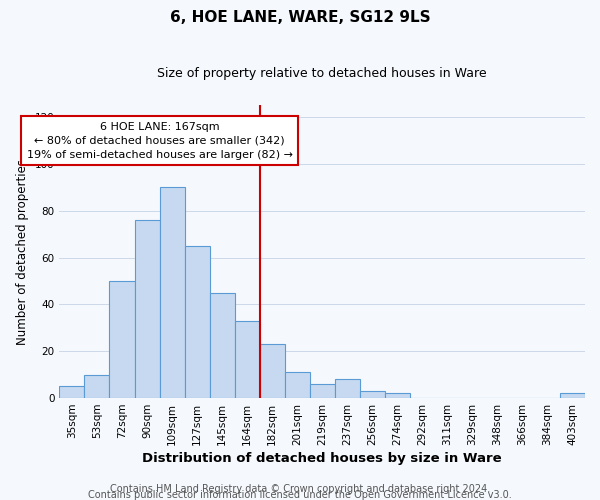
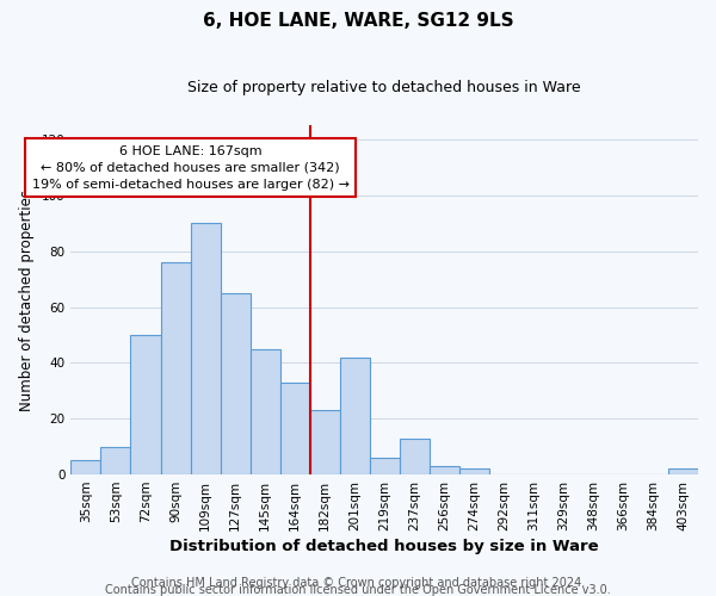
201sqm: 11 -> 42
237sqm: 8 -> 13
